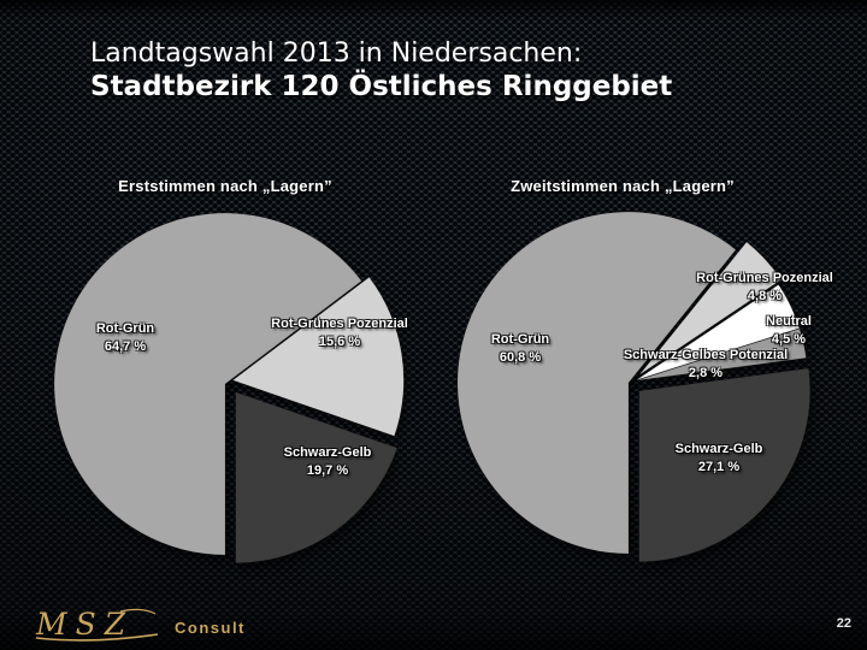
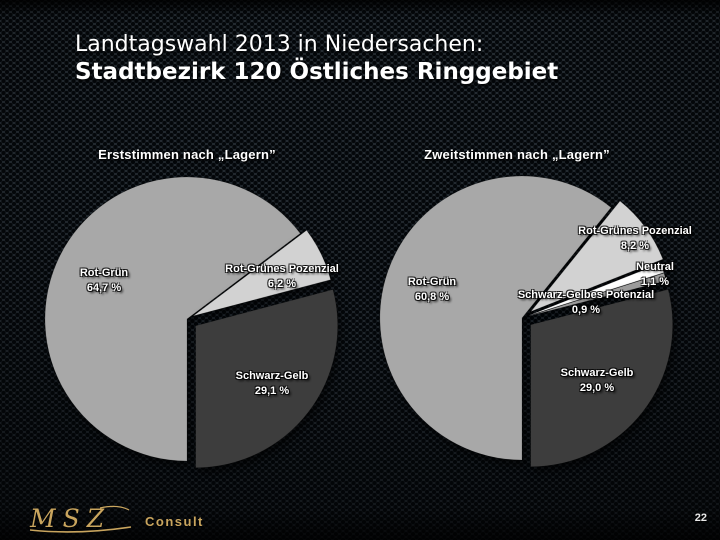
Erststimmen nach „Lagern”/Rot-Grünes Pozenzial: 15,6 -> 6,2
Erststimmen nach „Lagern”/Schwarz-Gelb: 19,7 -> 29,1
Zweitstimmen nach „Lagern”/Rot-Grünes Pozenzial: 4,8 -> 8,2
Zweitstimmen nach „Lagern”/Neutral: 4,5 -> 1,1
Zweitstimmen nach „Lagern”/Schwarz-Gelbes Potenzial: 2,8 -> 0,9
Zweitstimmen nach „Lagern”/Schwarz-Gelb: 27,1 -> 29,0
